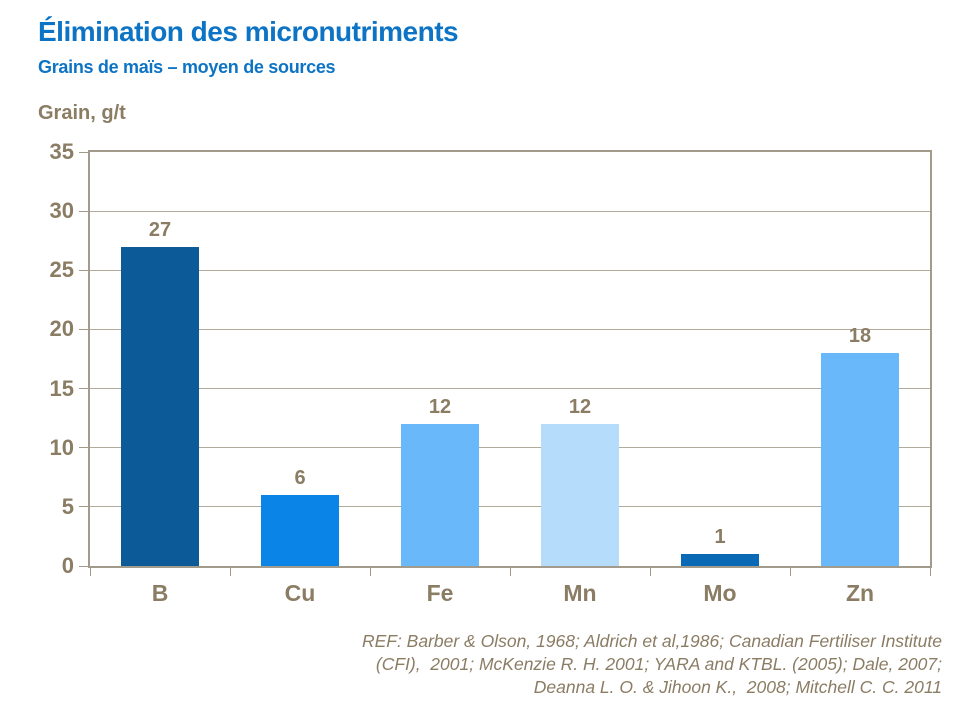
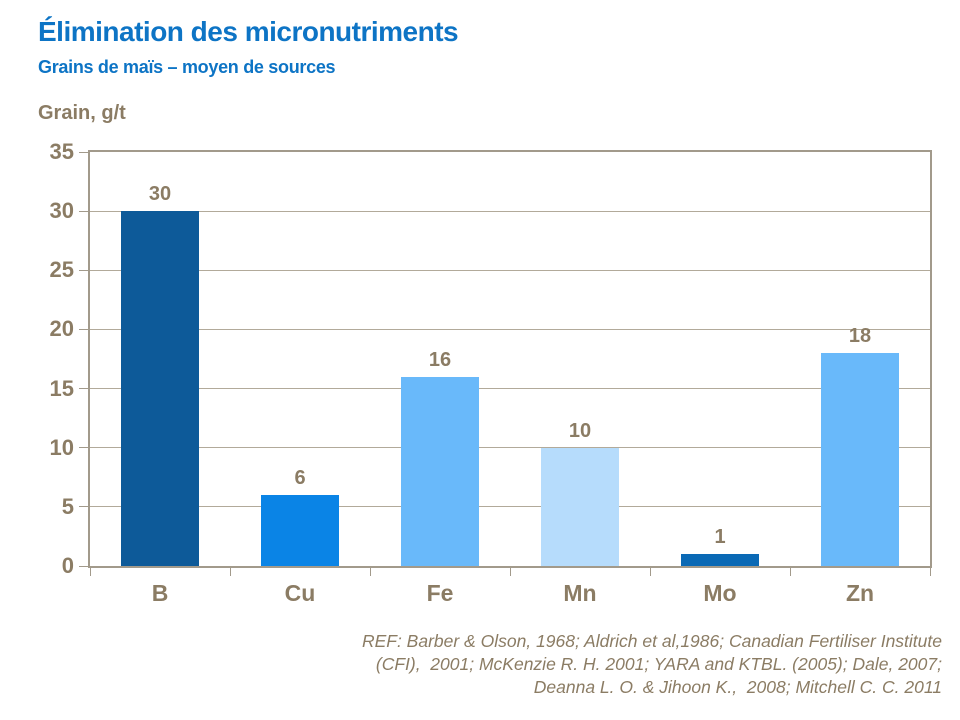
B: 27 -> 30
Fe: 12 -> 16
Mn: 12 -> 10
